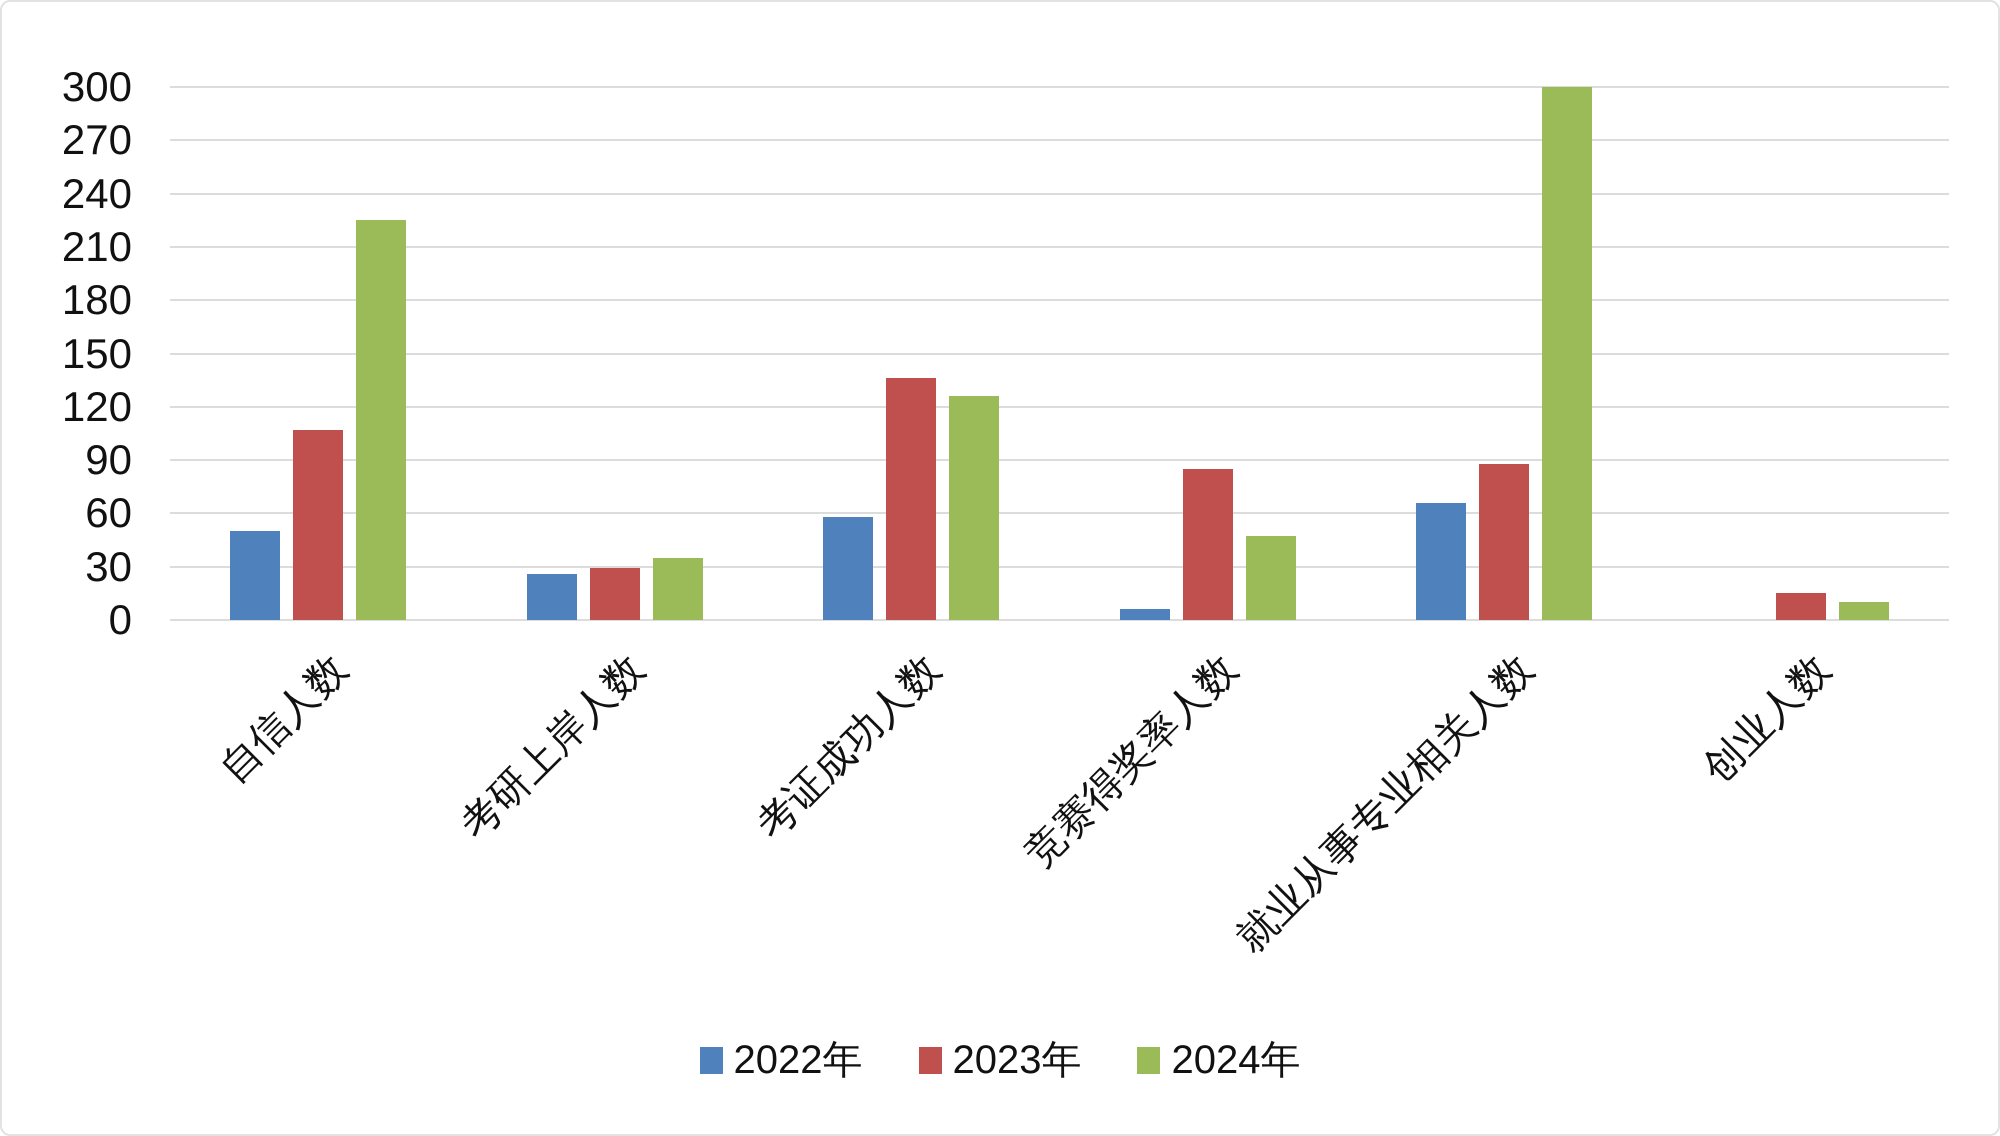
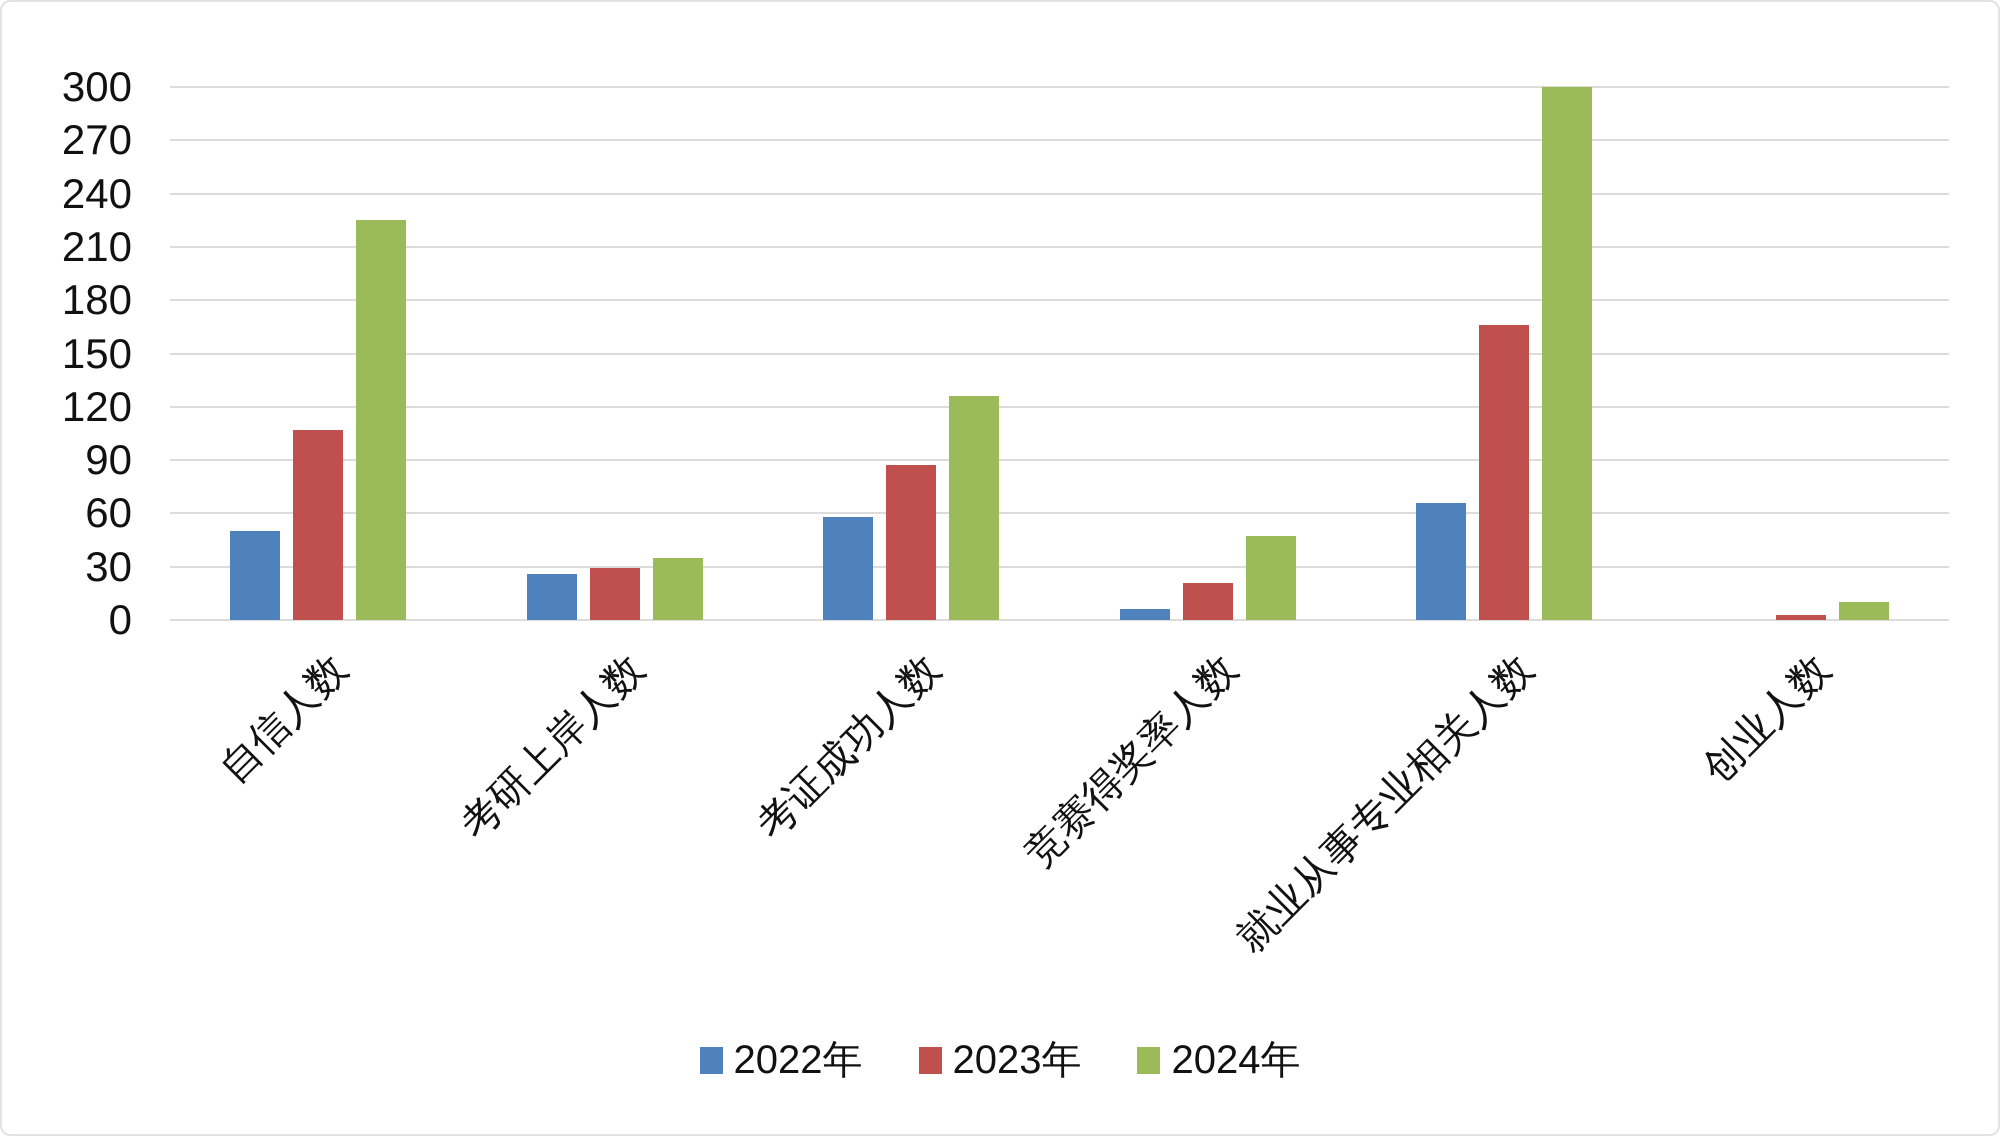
2023年/考证成功人数: 136 -> 87
2023年/竞赛得奖率人数: 85 -> 21
2023年/就业从事专业相关人数: 88 -> 166
2023年/创业人数: 15 -> 3
